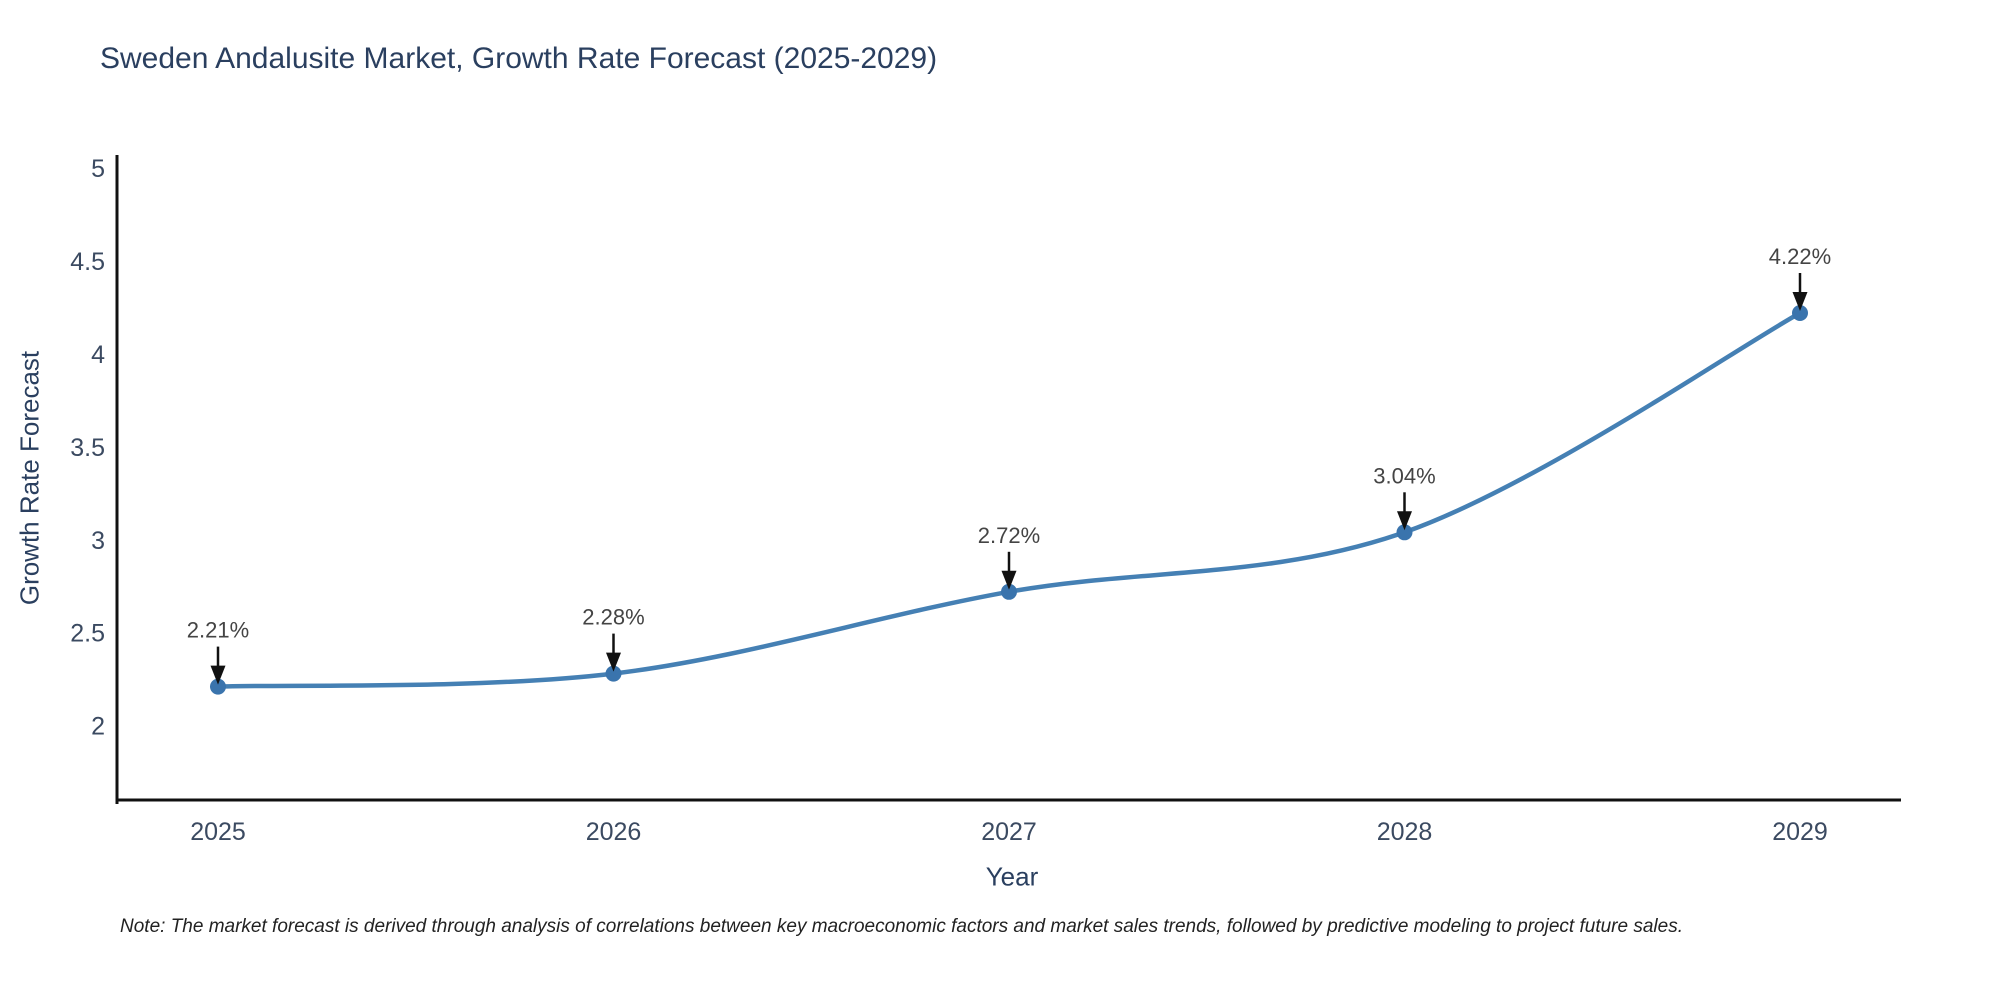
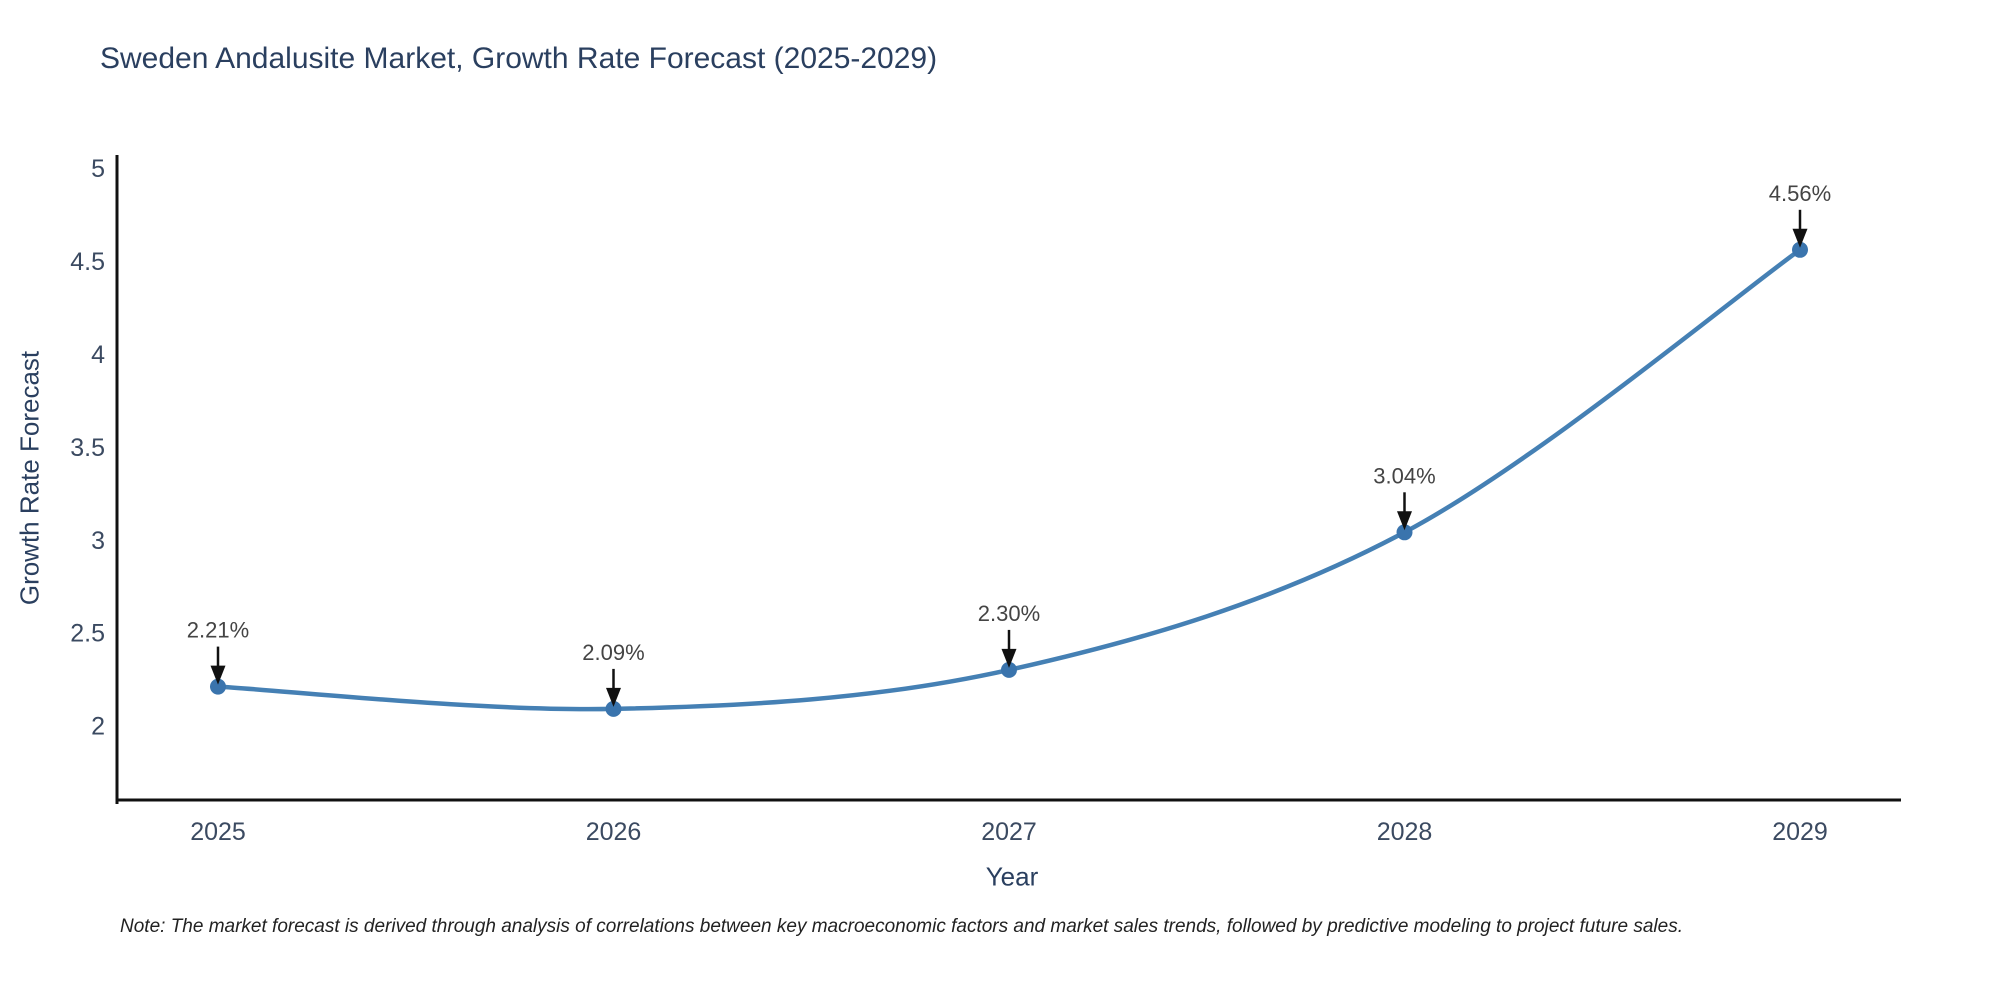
2026: 2.28% -> 2.09%
2027: 2.72% -> 2.30%
2029: 4.22% -> 4.56%
